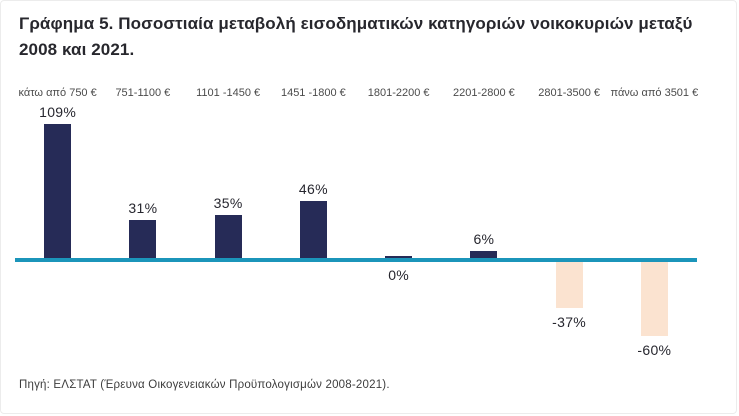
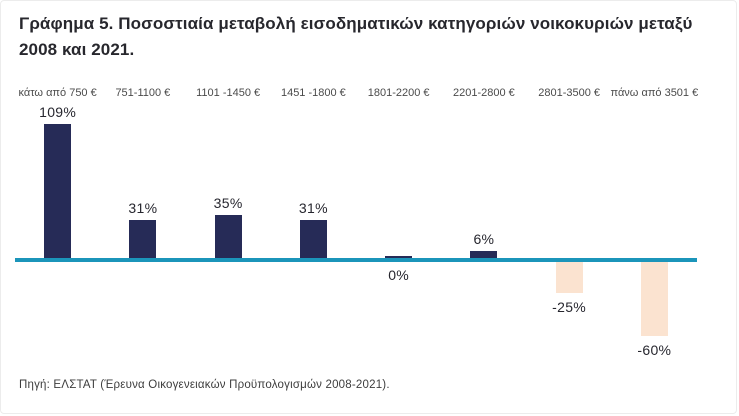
1451 -1800 €: 46% -> 31%
2801-3500 €: -37% -> -25%
